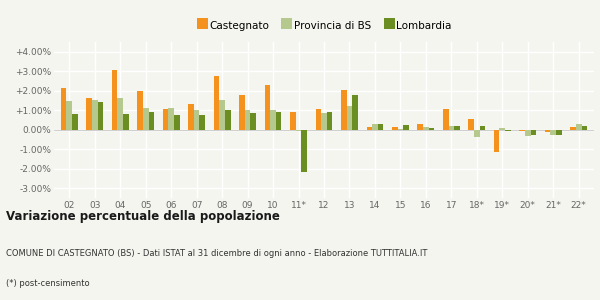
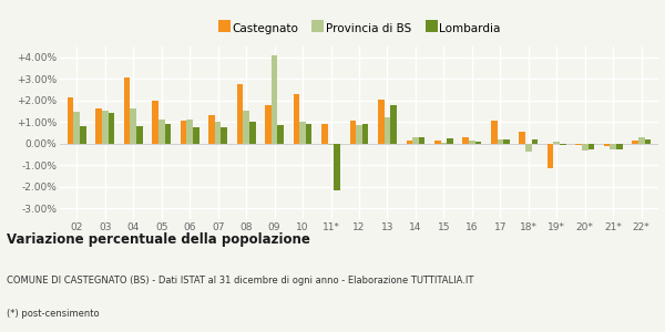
Provincia di BS/09: 1.0% -> 4.1%
